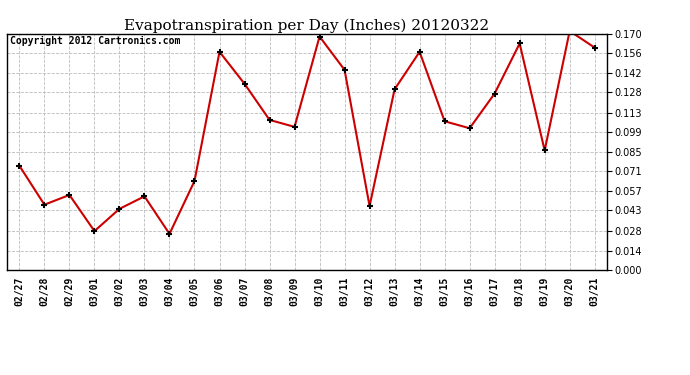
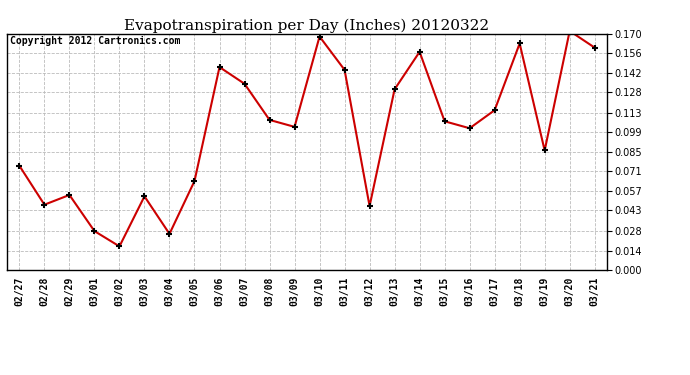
03/02: 0.044 -> 0.017
03/06: 0.157 -> 0.146
03/17: 0.127 -> 0.115
